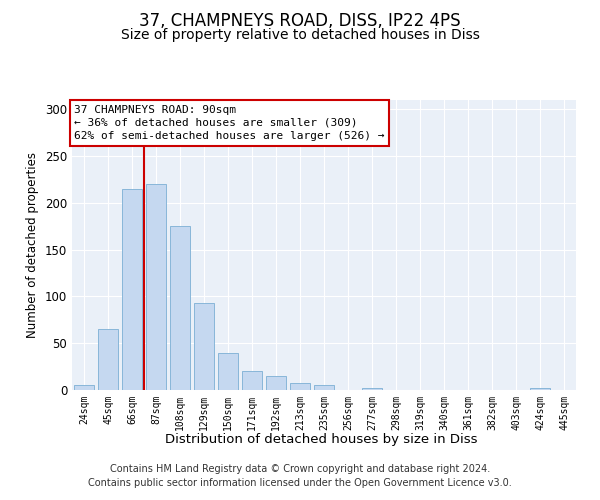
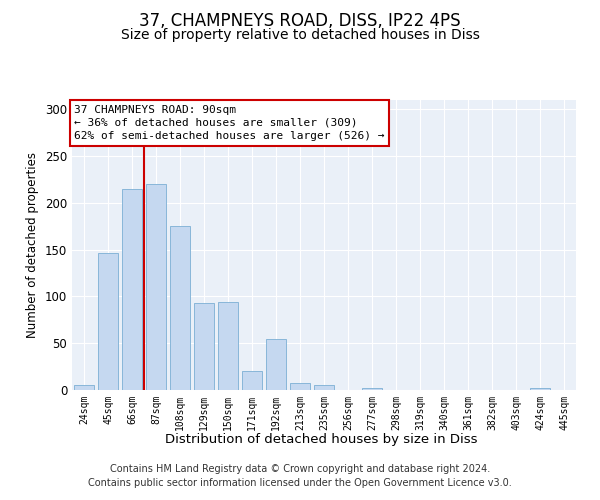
45sqm: 65 -> 146
150sqm: 40 -> 94
192sqm: 15 -> 54
